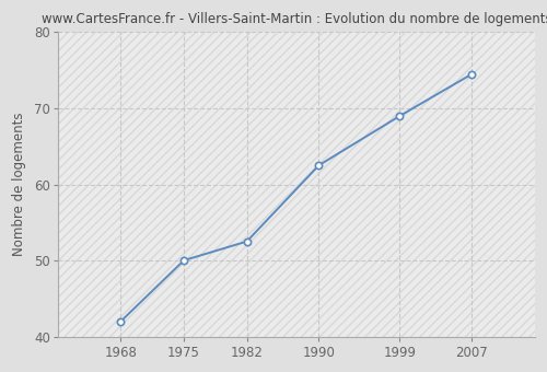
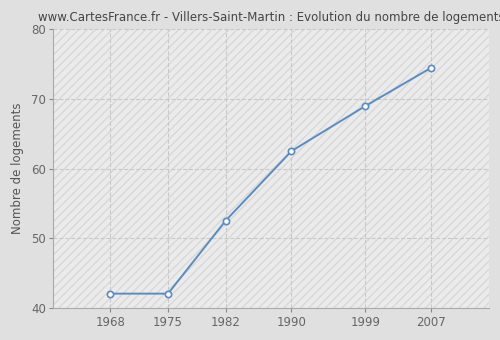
1975: 50.0 -> 42.0
